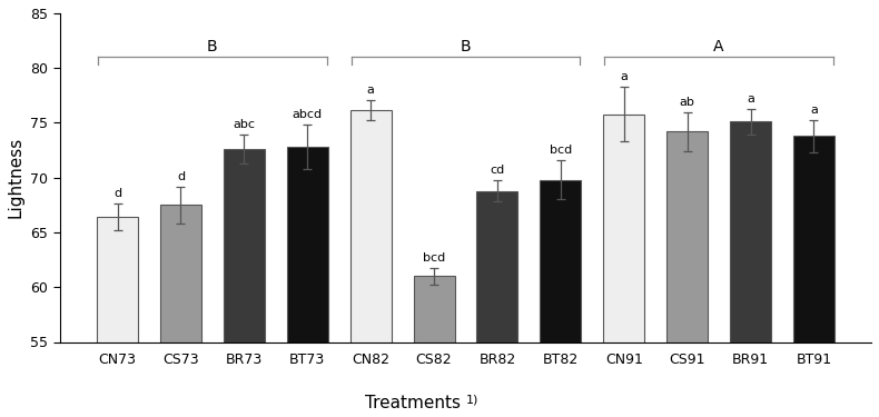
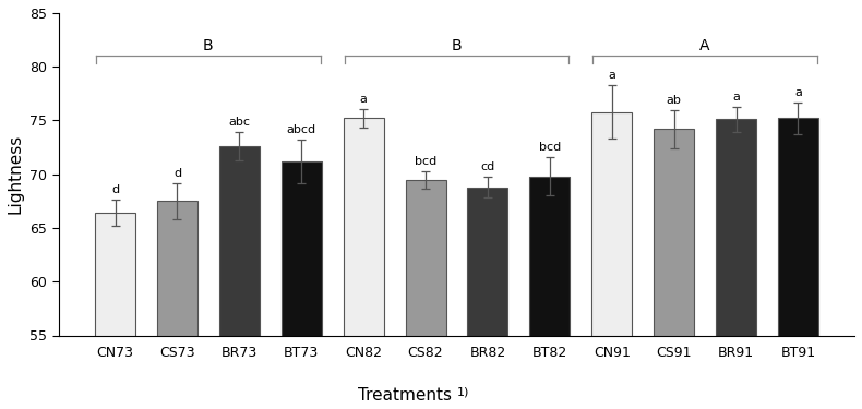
BT73: 72.8 -> 71.2
CN82: 76.2 -> 75.2
CS82: 61.0 -> 69.5
BT91: 73.8 -> 75.2
